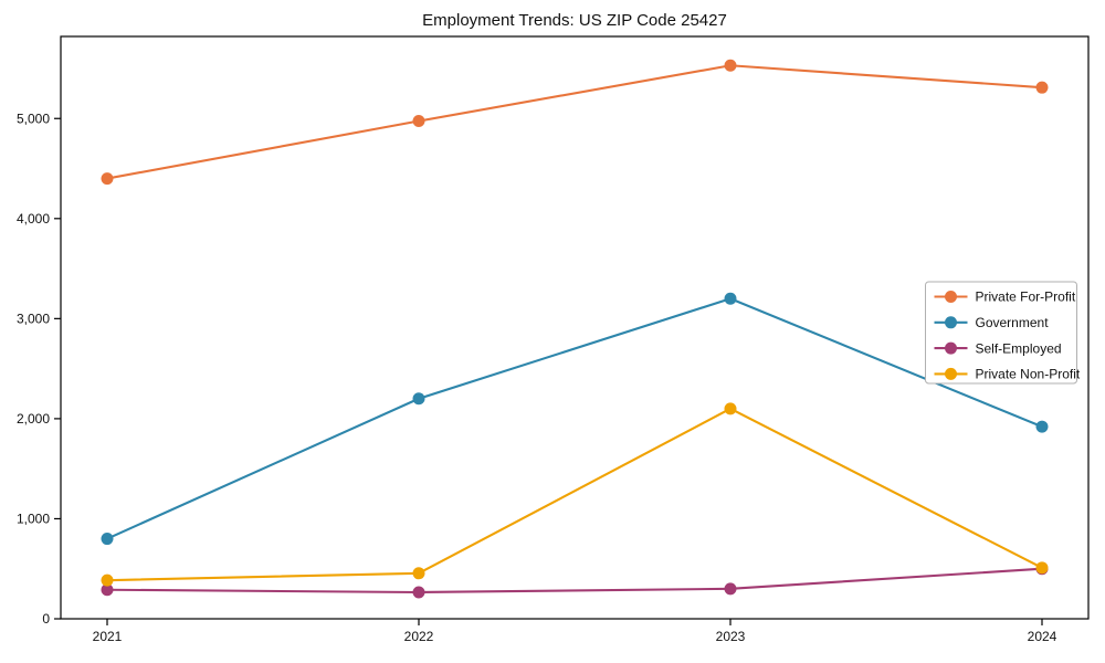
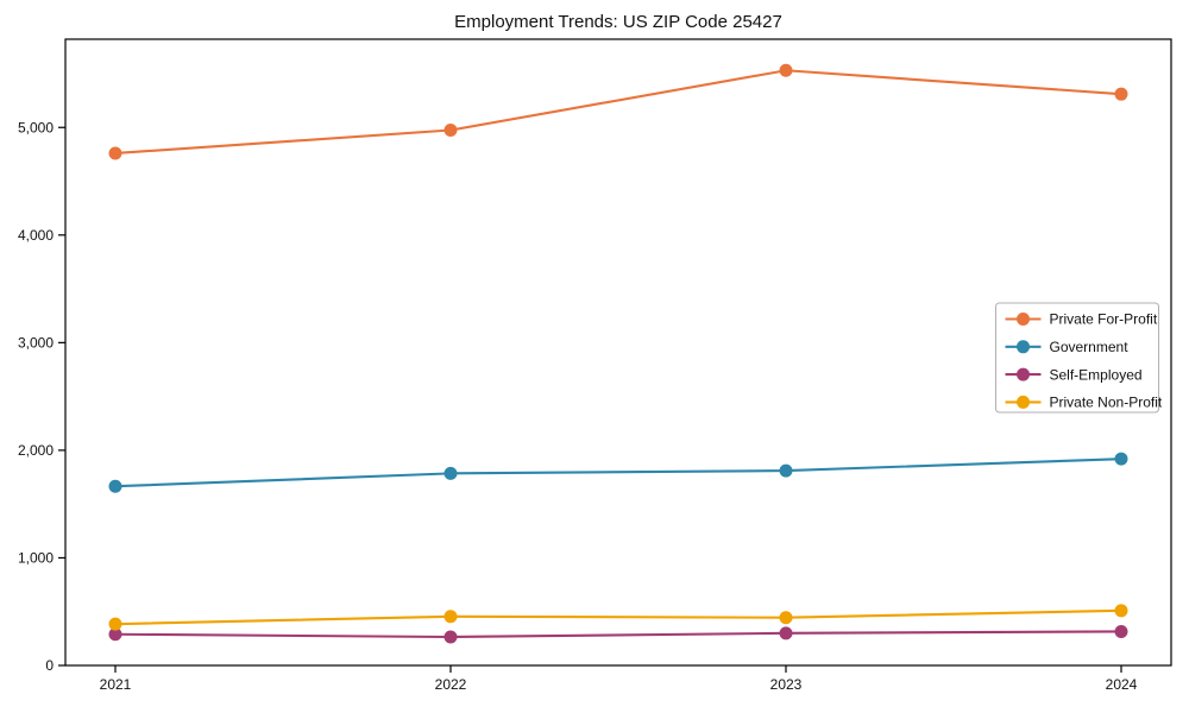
Private For-Profit/2021: 4400 -> 4800
Government/2021: 800 -> 1700
Government/2022: 2200 -> 1800
Government/2023: 3200 -> 1800
Private Non-Profit/2023: 2100 -> 400
Self-Employed/2024: 500 -> 300
